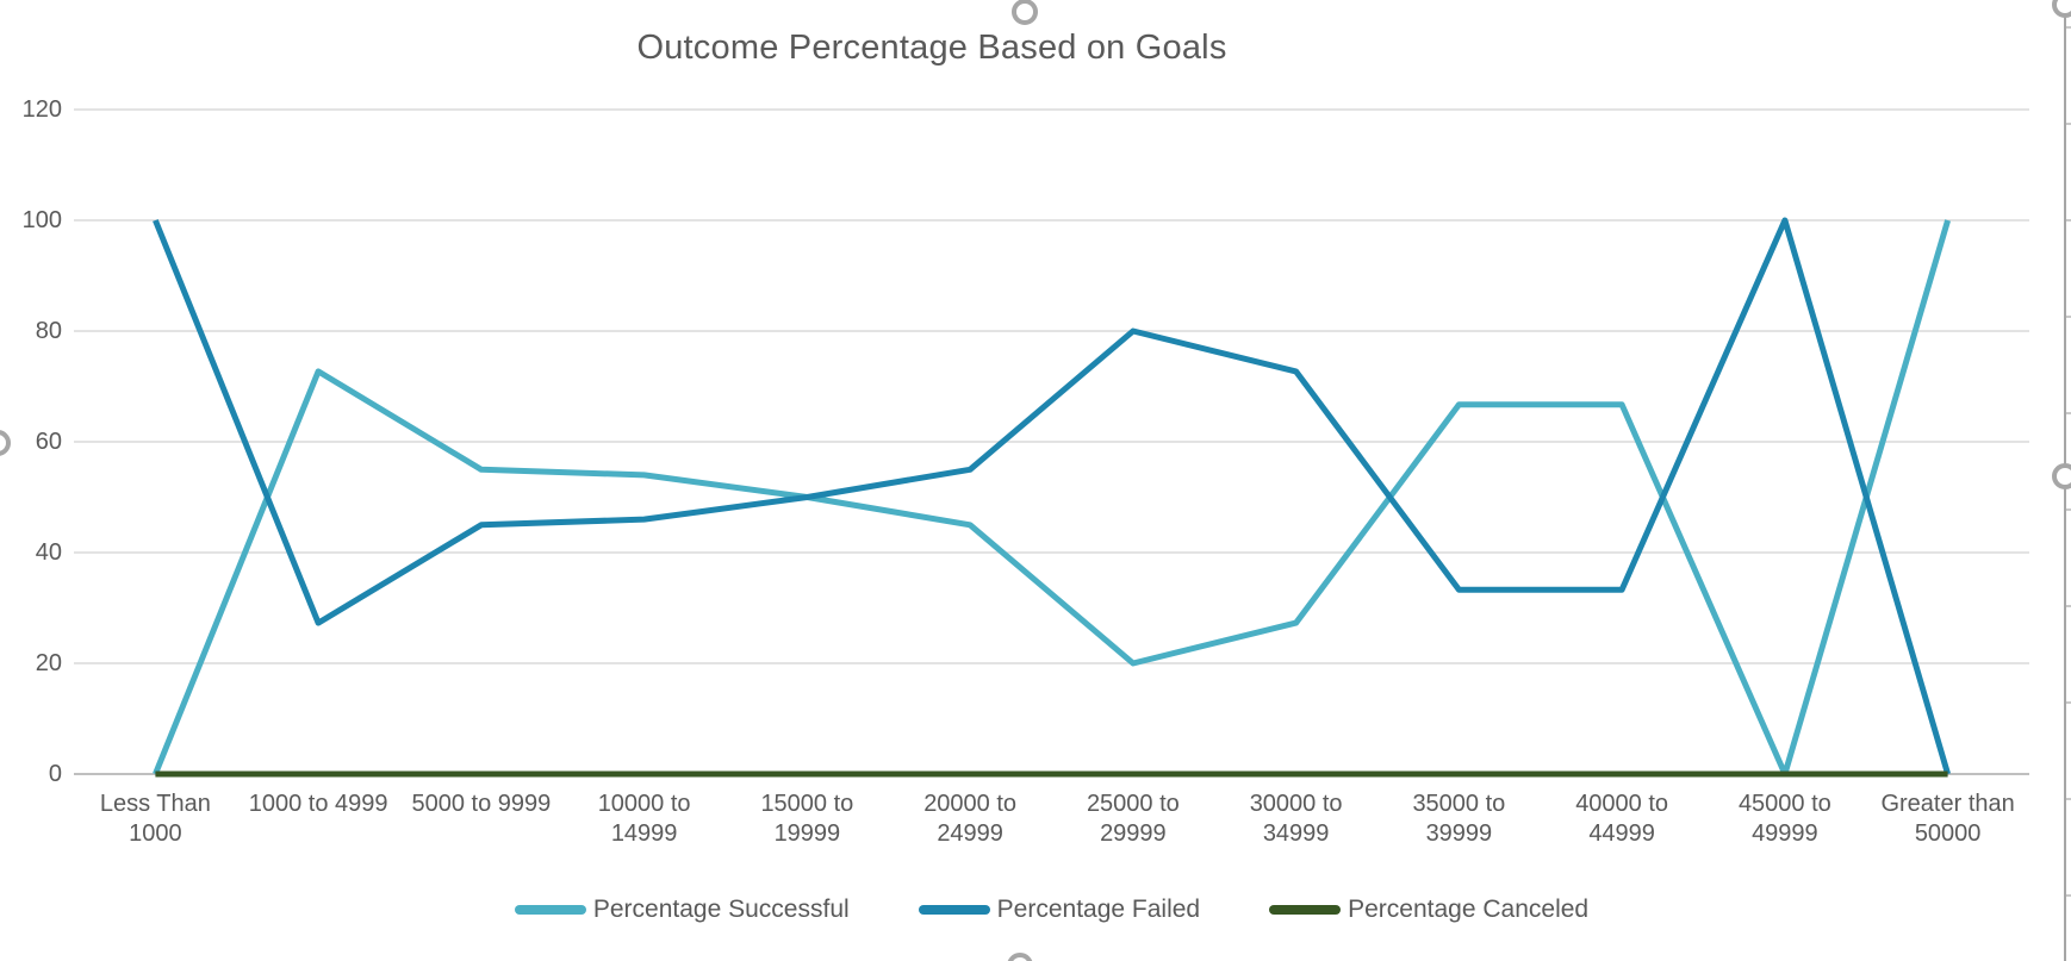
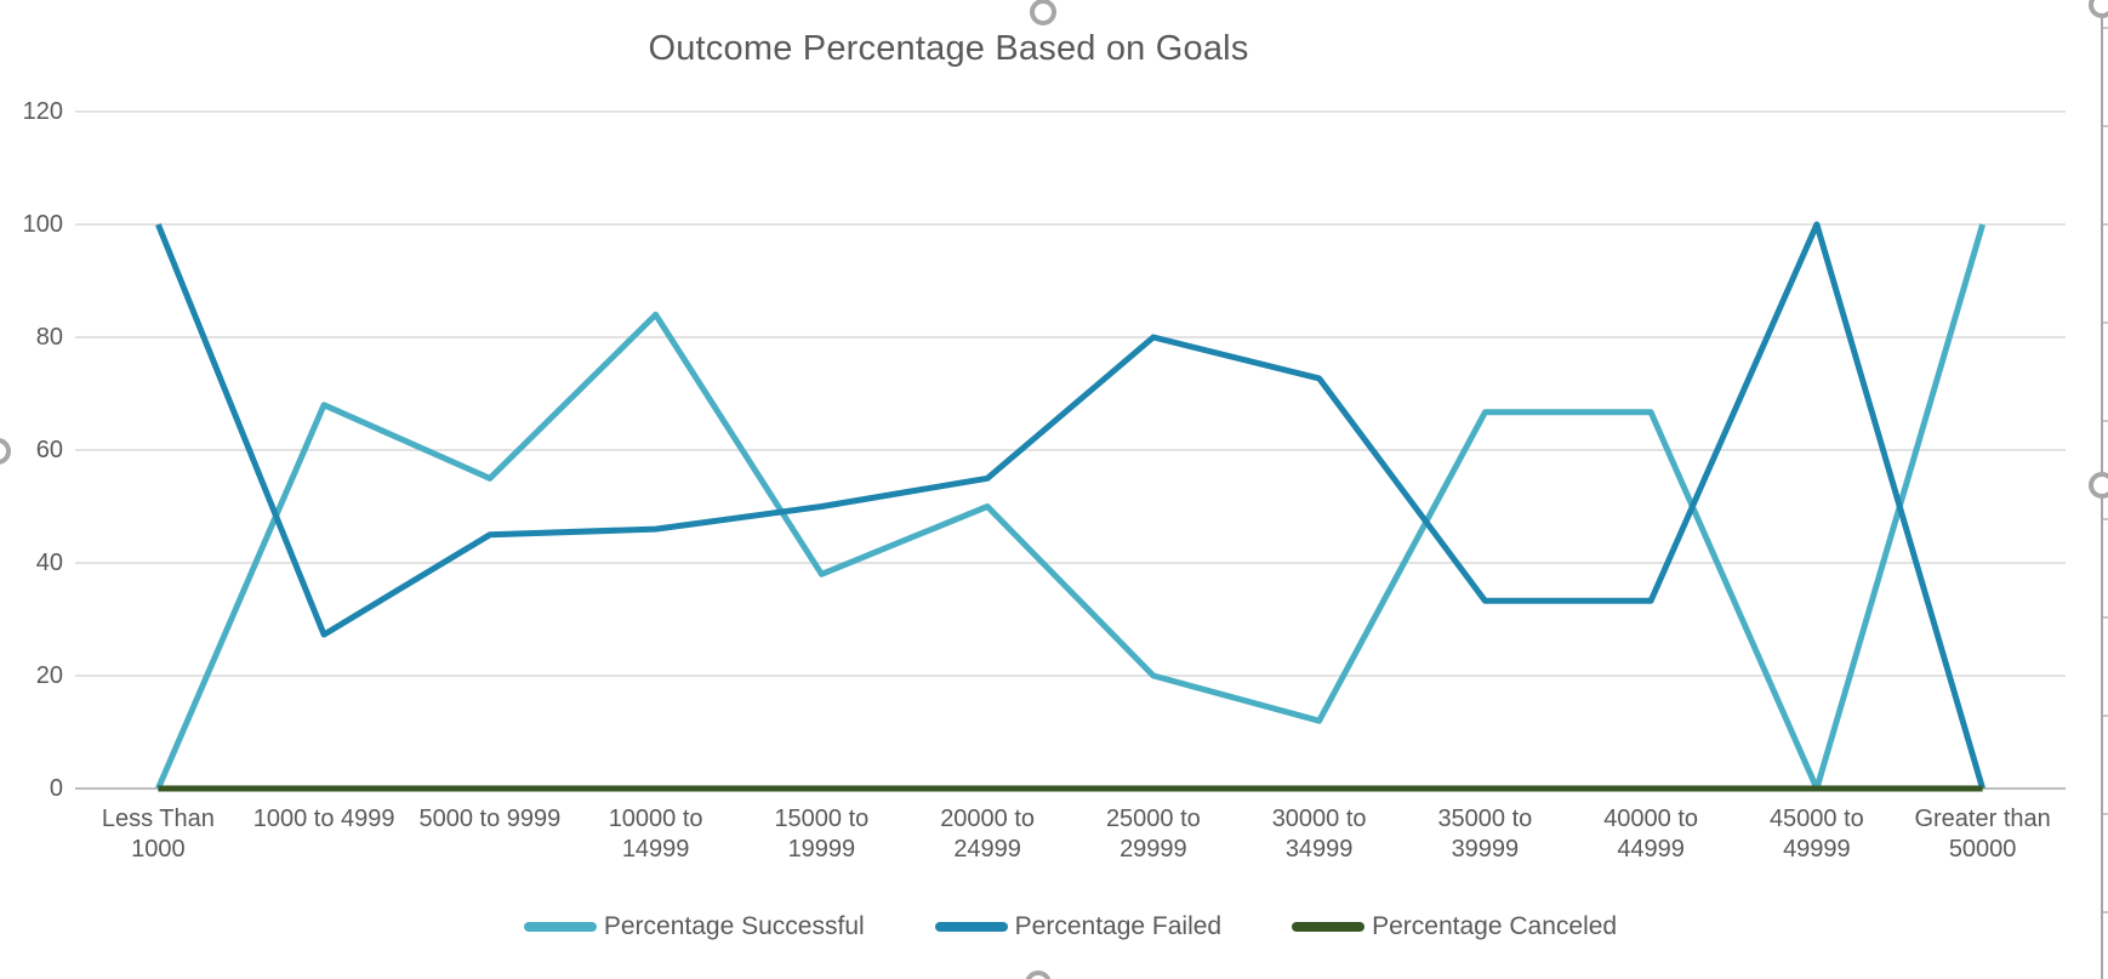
Percentage Successful/1000 to 4999: 73 -> 68
Percentage Successful/10000 to 14999: 54 -> 84
Percentage Successful/15000 to 19999: 50 -> 38
Percentage Successful/20000 to 24999: 45 -> 50
Percentage Successful/30000 to 34999: 27 -> 12
